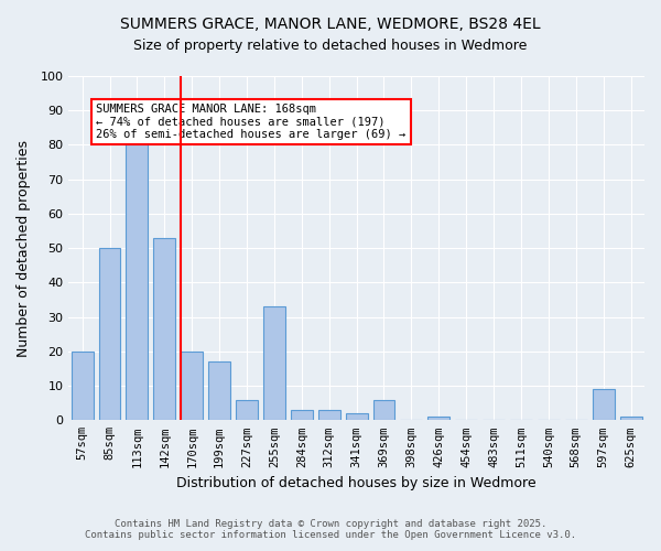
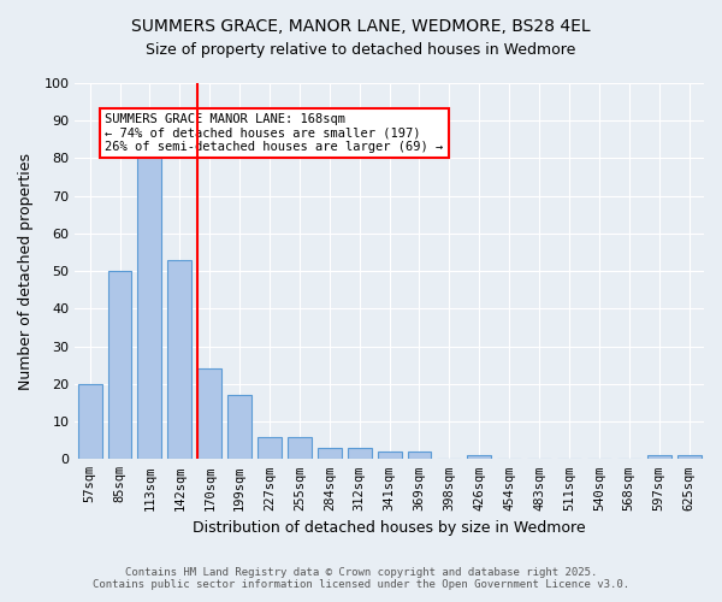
170sqm: 20 -> 24
255sqm: 33 -> 6
369sqm: 6 -> 2
597sqm: 9 -> 1
